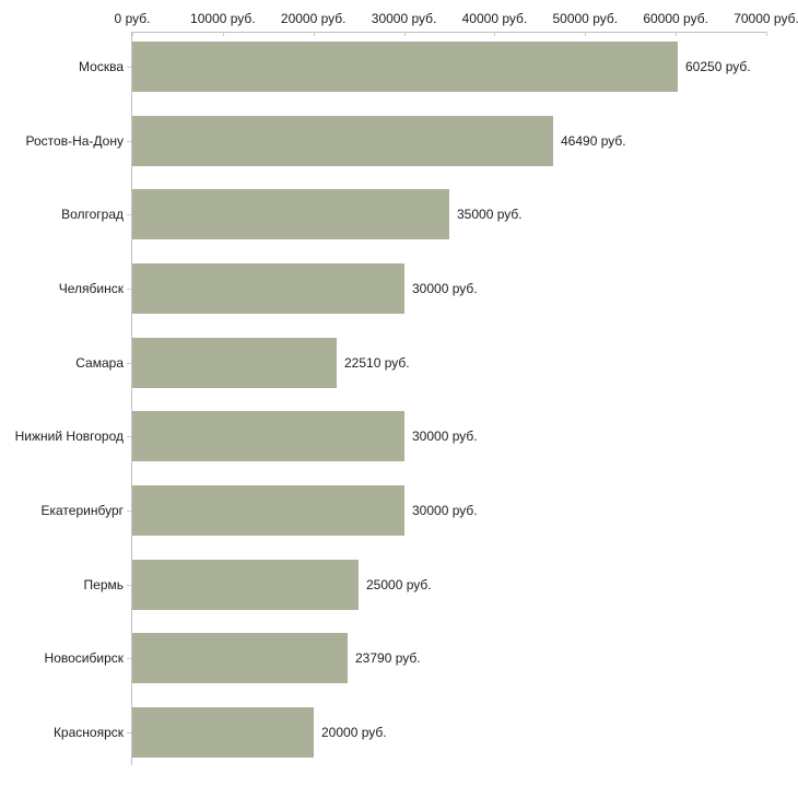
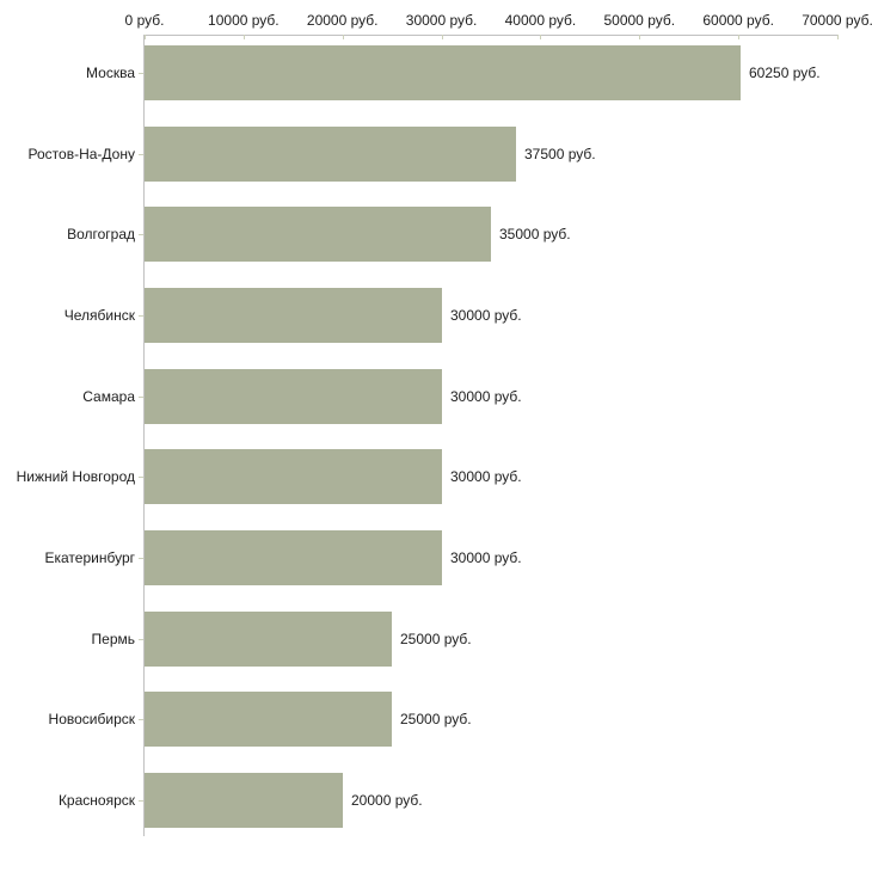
Ростов-На-Дону: 46490 -> 37500
Самара: 22510 -> 30000
Новосибирск: 23790 -> 25000
